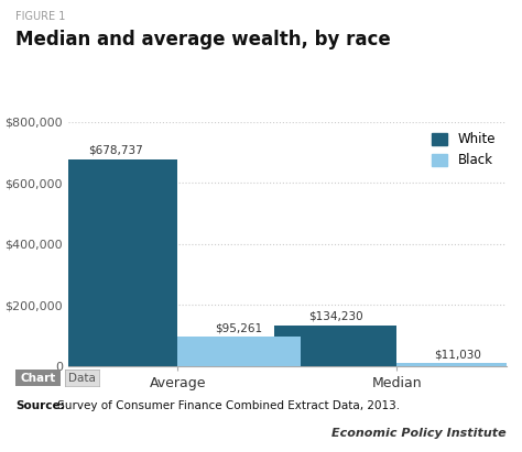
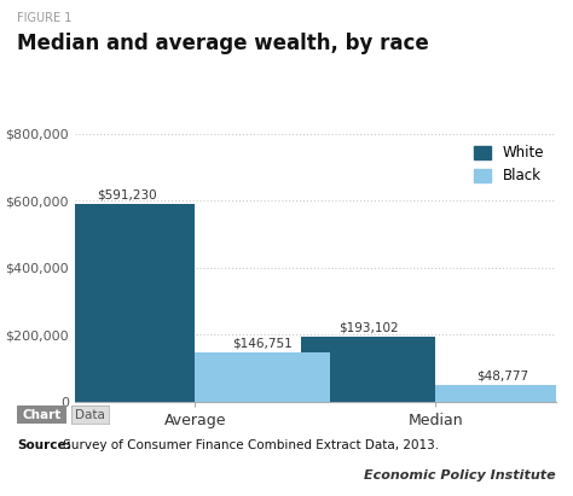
White/Average: $678,737 -> $591,230
Black/Average: $95,261 -> $146,751
White/Median: $134,230 -> $193,102
Black/Median: $11,030 -> $48,777
